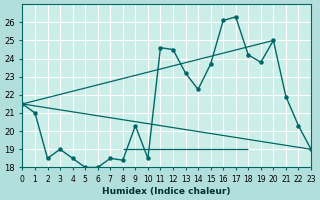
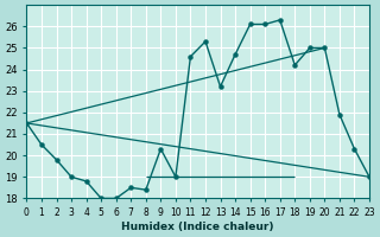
1: 21.0 -> 20.5
2: 18.5 -> 19.8
4: 18.5 -> 18.8
10: 18.5 -> 19.0
12: 24.5 -> 25.3
14: 22.3 -> 24.7
15: 23.7 -> 26.1
19: 23.8 -> 25.0
